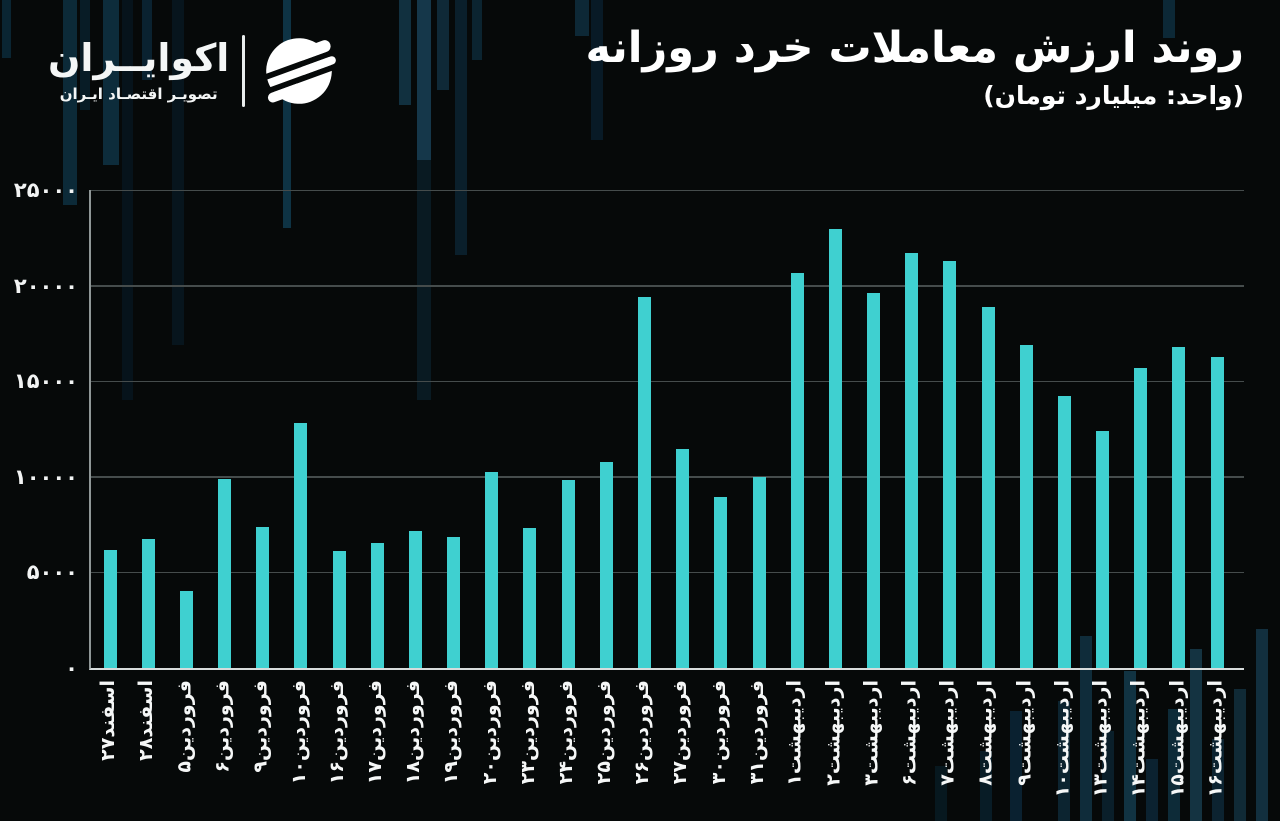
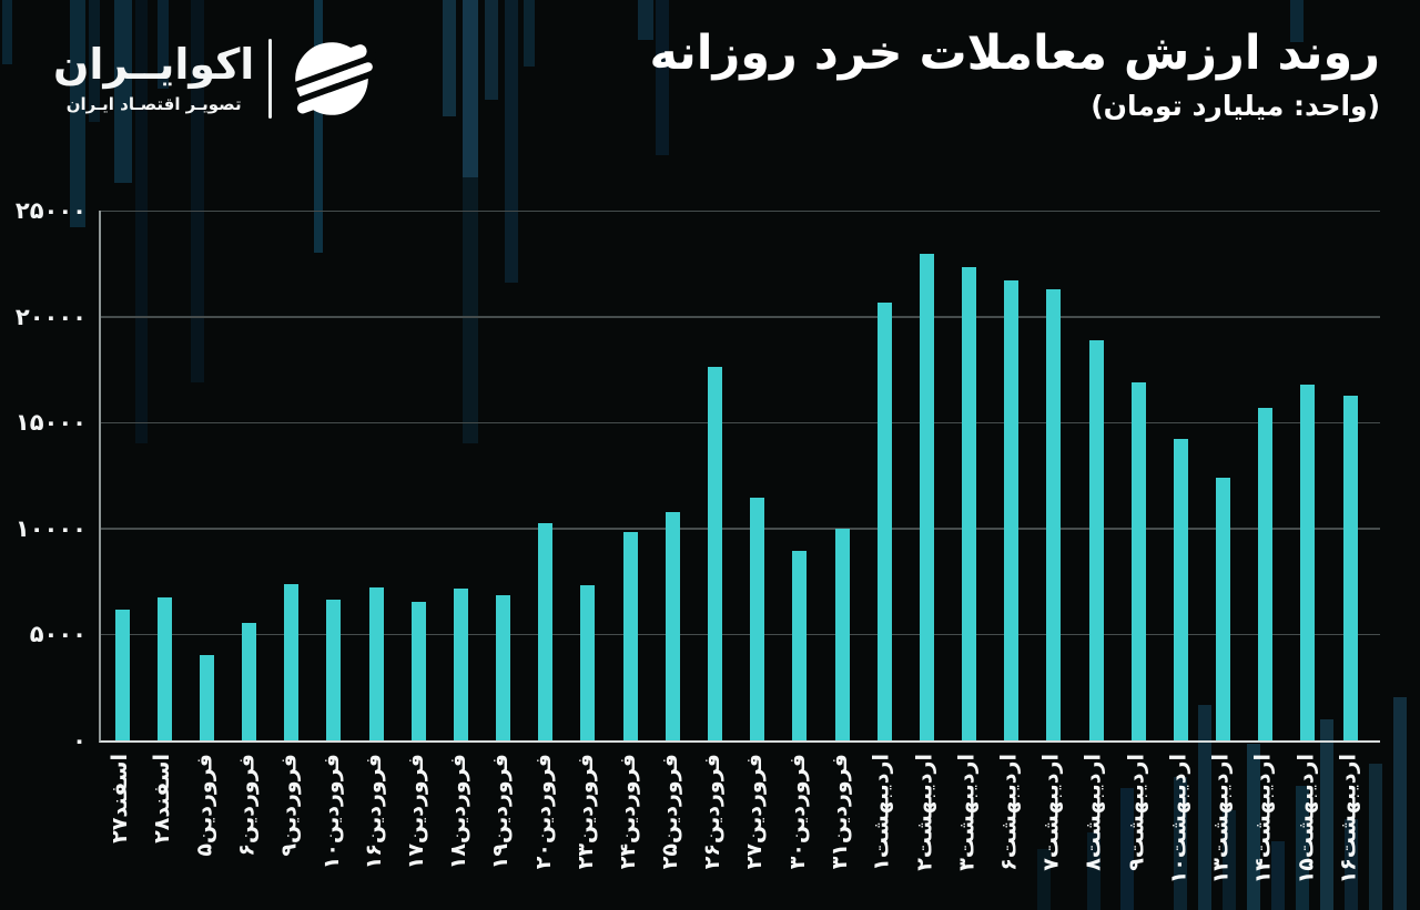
فروردین۶: 9900 -> 5600
فروردین۱۰: 12800 -> 6600
فروردین۱۶: 6100 -> 7200
فروردین۲۶: 19400 -> 17600
اردیبهشت۳: 19600 -> 22400
